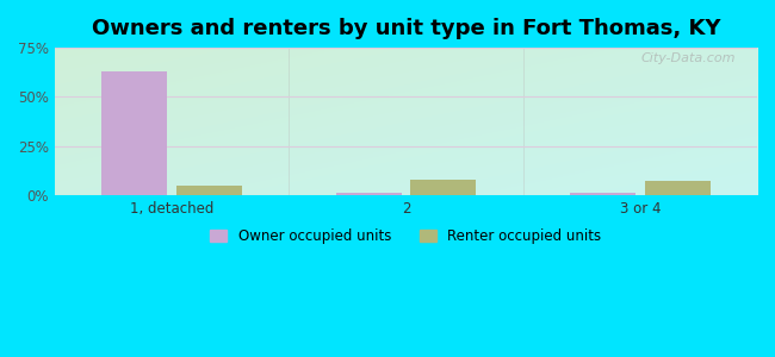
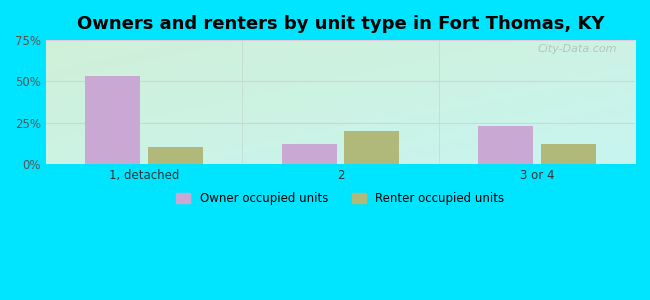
Owner occupied units/1, detached: 63% -> 53%
Renter occupied units/1, detached: 5% -> 10%
Owner occupied units/2: 1% -> 12%
Renter occupied units/2: 8% -> 20%
Owner occupied units/3 or 4: 1% -> 23%
Renter occupied units/3 or 4: 7% -> 12%
